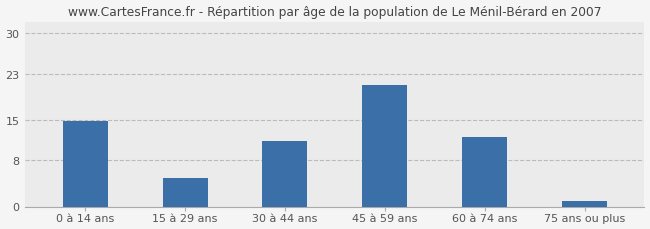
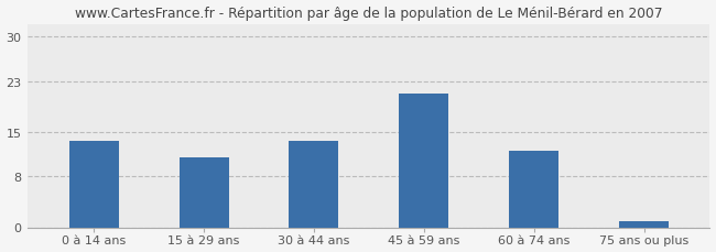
0 à 14 ans: 14.8 -> 13.5
15 à 29 ans: 5.0 -> 11.0
30 à 44 ans: 11.4 -> 13.5
